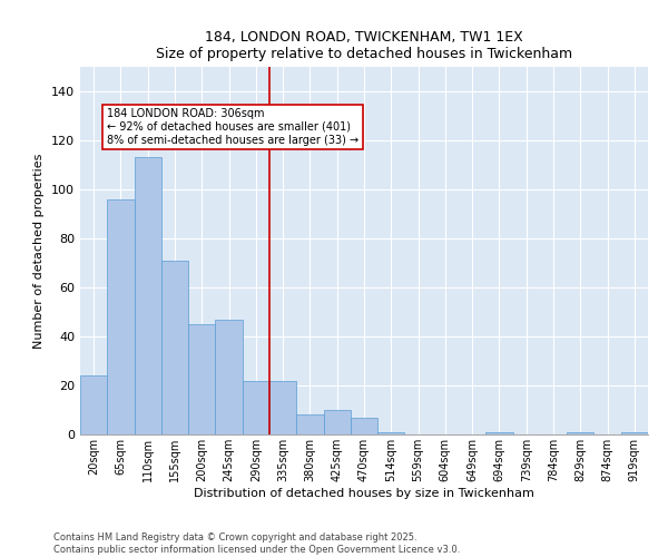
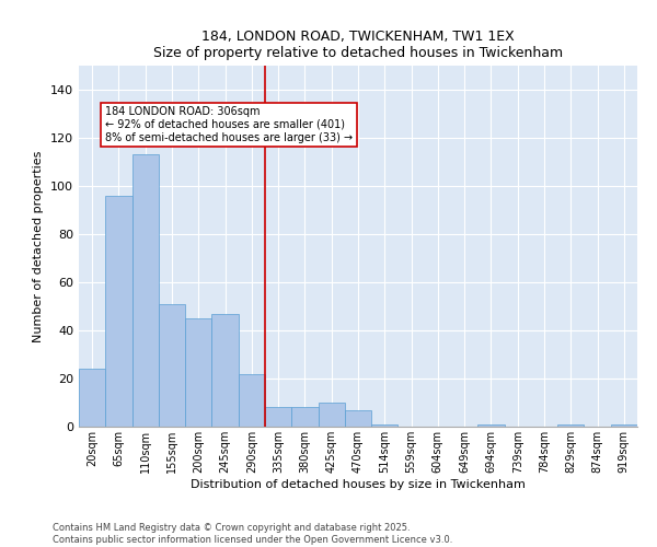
155sqm: 71 -> 51
335sqm: 22 -> 8
